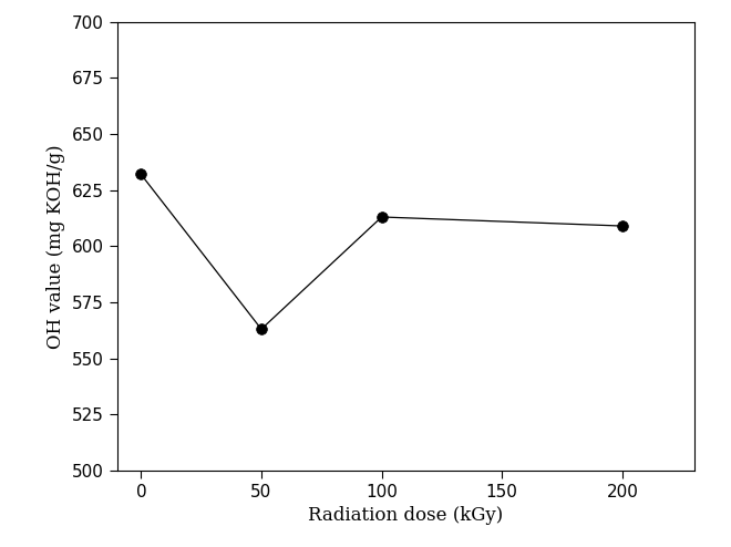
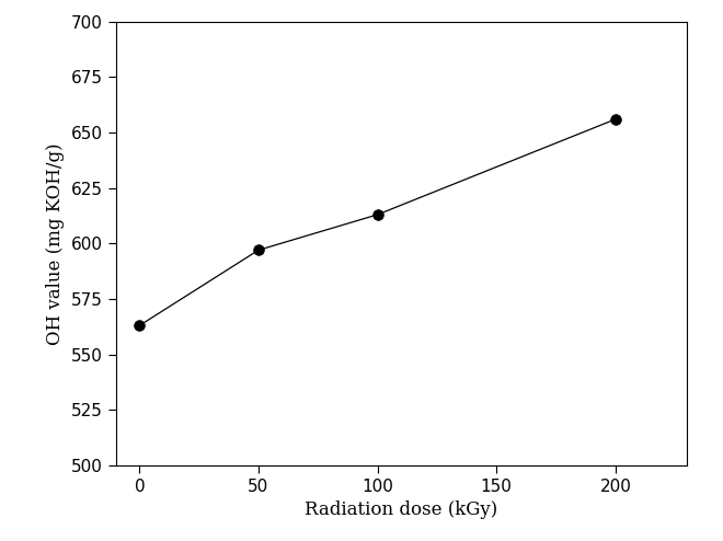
0: 632 -> 563
50: 563 -> 597
200: 609 -> 656
